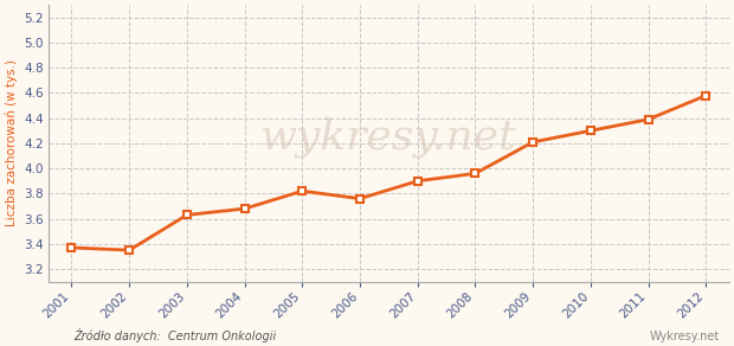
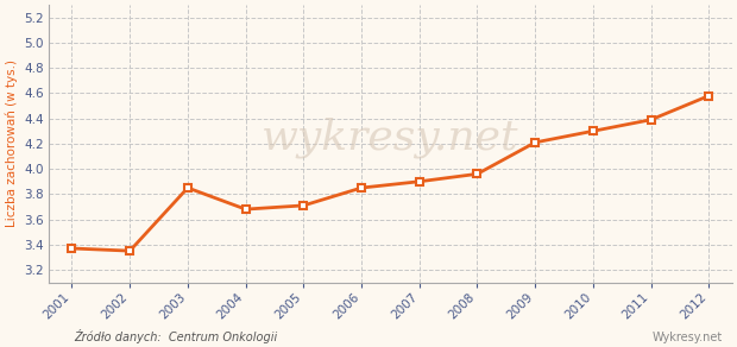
2003: 3.63 -> 3.85
2005: 3.82 -> 3.71
2006: 3.76 -> 3.85
